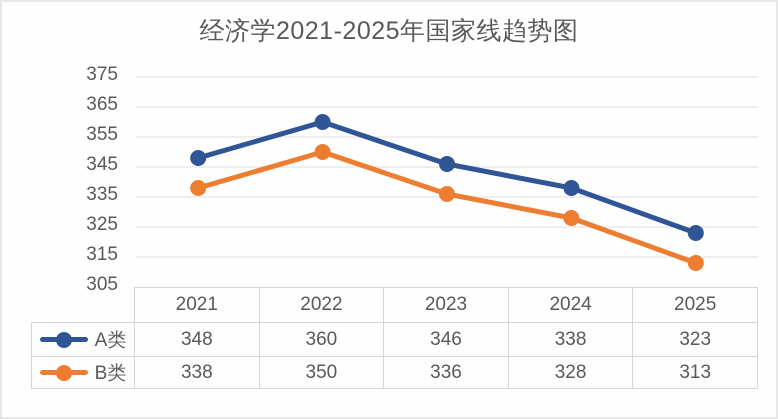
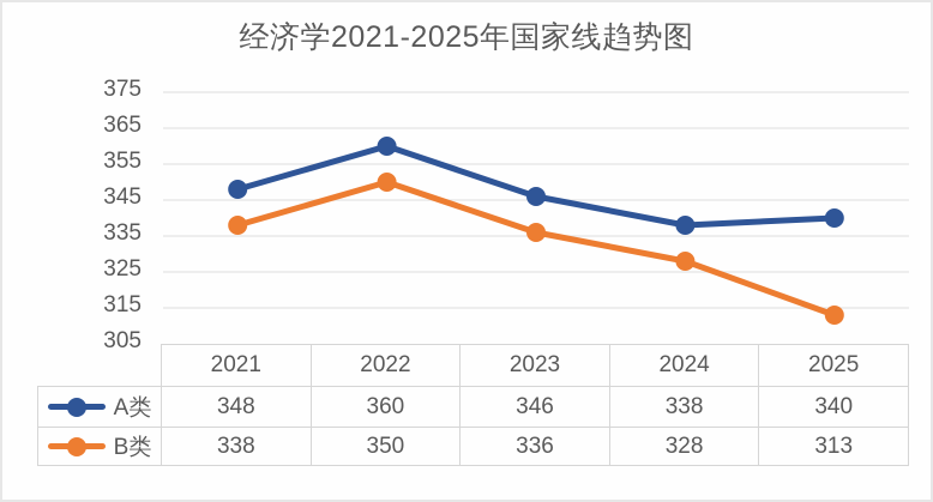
A类/2025: 323 -> 340
